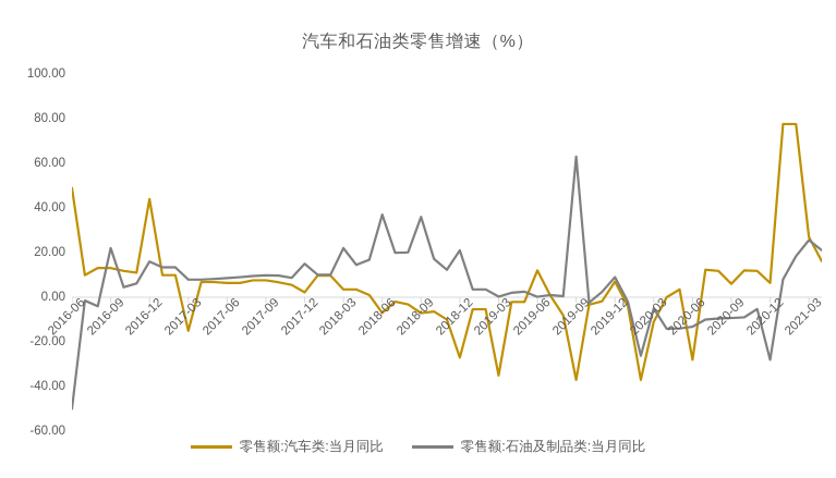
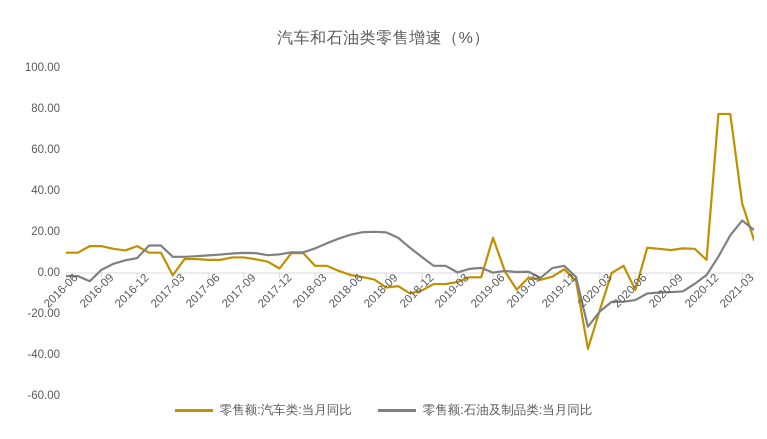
零售额:汽车类:当月同比/2016-06: 49 -> 10
零售额:石油及制品类:当月同比/2016-06: -50 -> -2
零售额:石油及制品类:当月同比/2016-09: 22 -> 2
零售额:汽车类:当月同比/2016-12: 44 -> 13
零售额:石油及制品类:当月同比/2016-12: 16 -> 7
零售额:汽车类:当月同比/2017-03: -15 -> -1
零售额:石油及制品类:当月同比/2017-12: 15 -> 9
零售额:石油及制品类:当月同比/2018-03: 22 -> 12
零售额:汽车类:当月同比/2018-06: -7 -> -1
零售额:石油及制品类:当月同比/2018-06: 37 -> 19
零售额:石油及制品类:当月同比/2018-09: 36 -> 20
零售额:汽车类:当月同比/2018-12: -27 -> -8
零售额:石油及制品类:当月同比/2018-12: 21 -> 8
零售额:汽车类:当月同比/2019-03: -35 -> -4
零售额:汽车类:当月同比/2019-06: 12 -> 17
零售额:汽车类:当月同比/2019-09: -37 -> -2
零售额:石油及制品类:当月同比/2019-09: 63 -> 1
零售额:汽车类:当月同比/2019-12: 7 -> 2
零售额:石油及制品类:当月同比/2019-12: 9 -> 4
零售额:汽车类:当月同比/2020-03: -11 -> -18
零售额:石油及制品类:当月同比/2020-03: -5 -> -19
零售额:汽车类:当月同比/2020-06: -28 -> -8
零售额:汽车类:当月同比/2020-09: 6 -> 11
零售额:石油及制品类:当月同比/2020-12: -28 -> -1
零售额:汽车类:当月同比/2021-03: 27 -> 34
